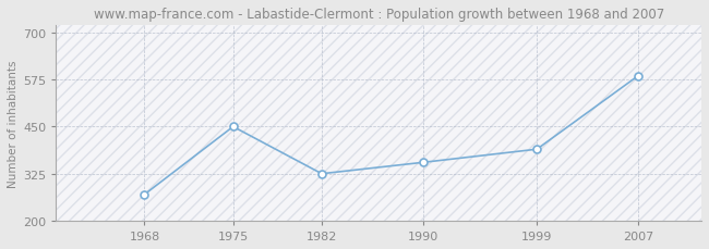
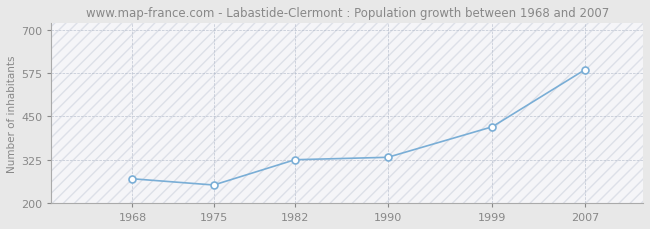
1975: 450 -> 252
1990: 355 -> 332
1999: 390 -> 420
